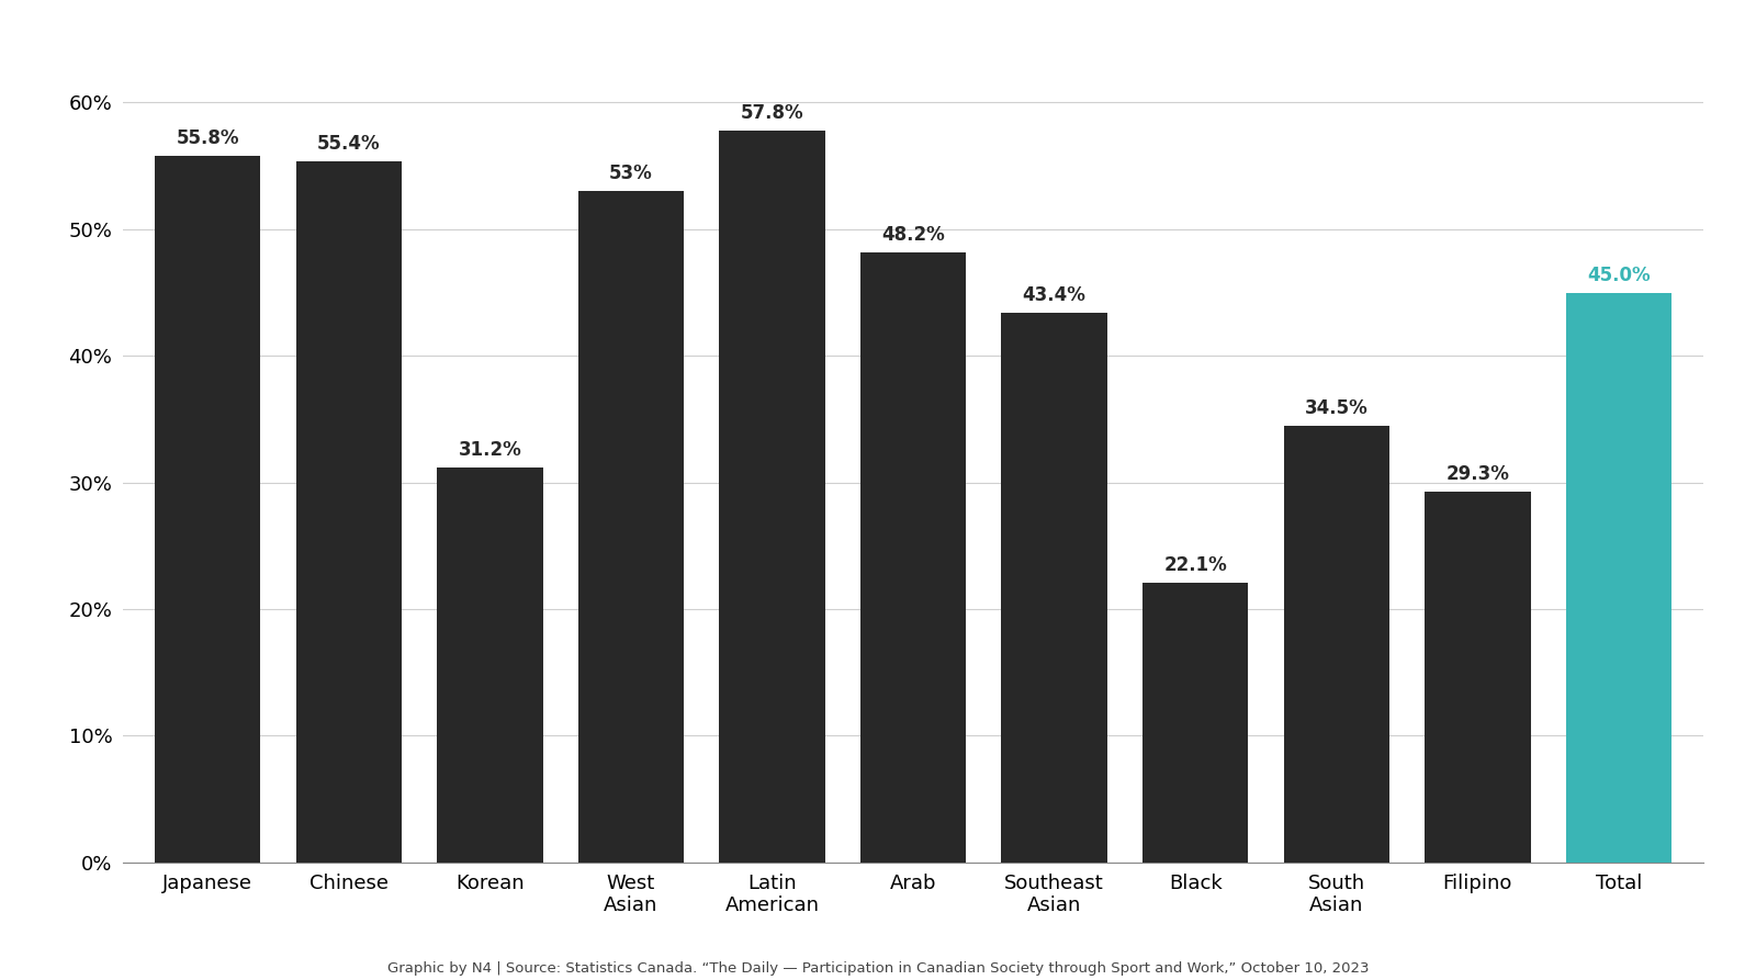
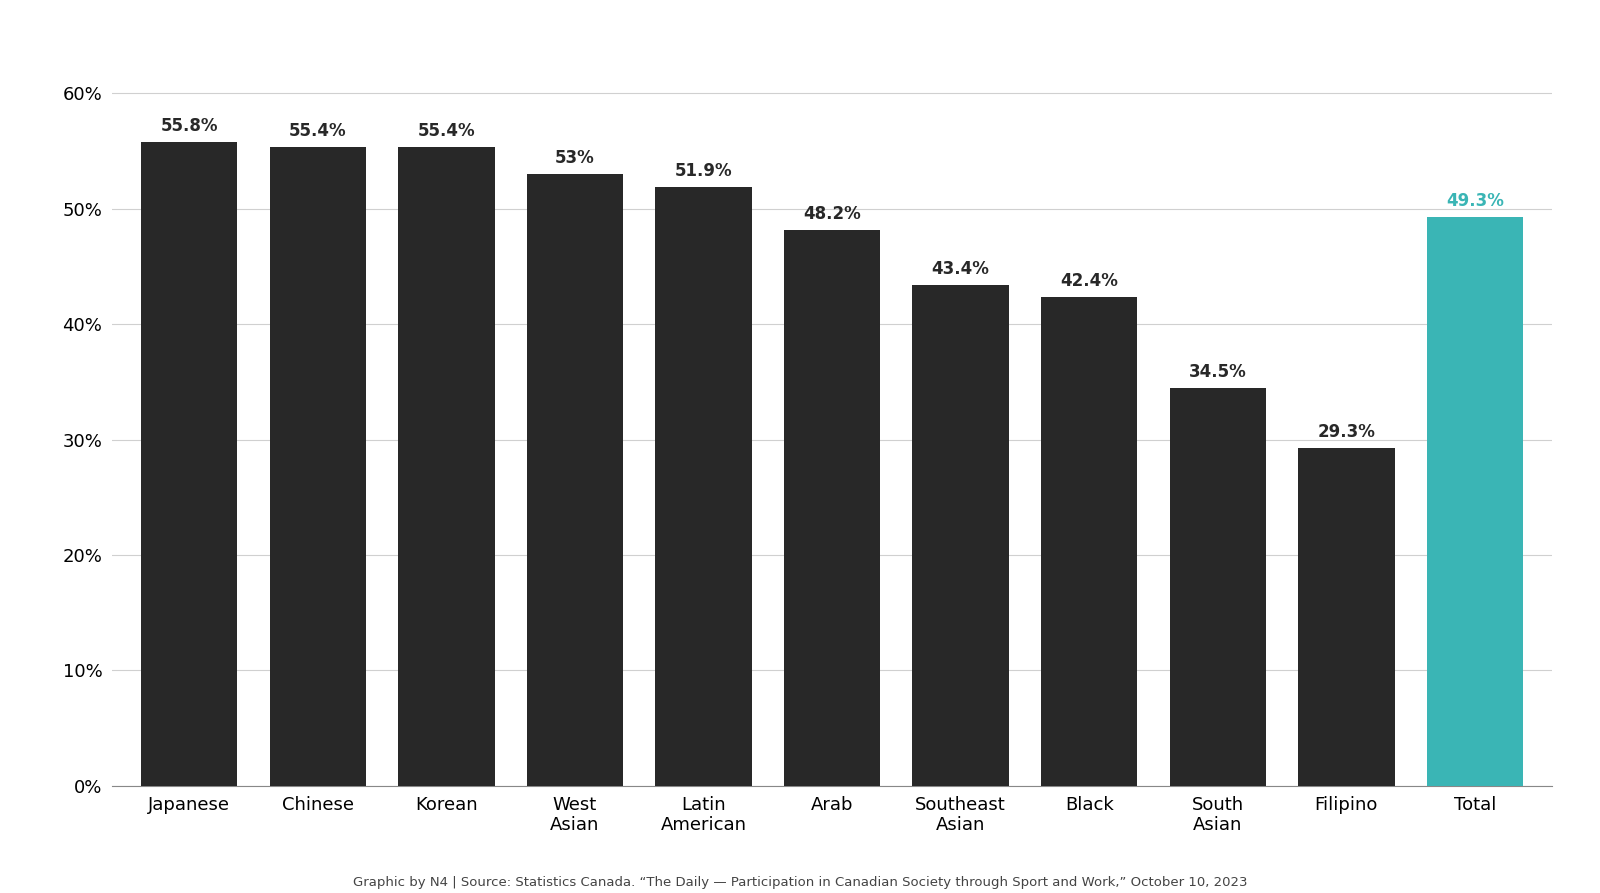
Korean: 31.2% -> 55.4%
Latin American: 57.8% -> 51.9%
Black: 22.1% -> 42.4%
Total: 45.0% -> 49.3%
